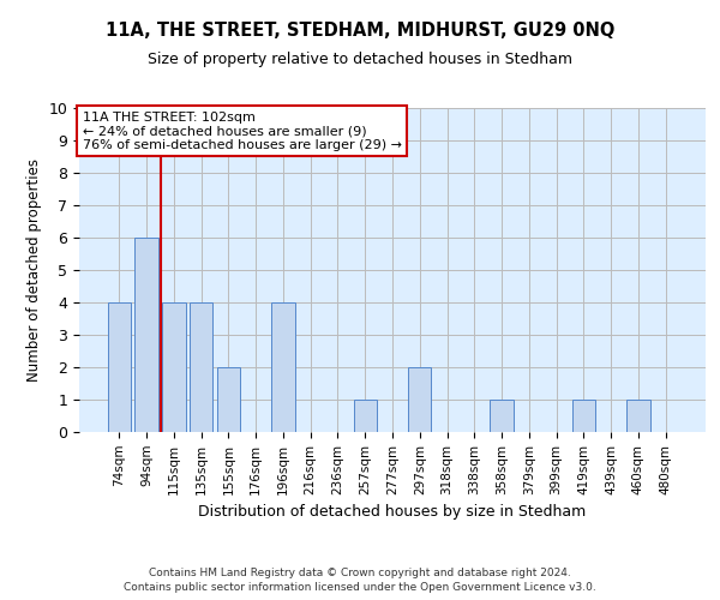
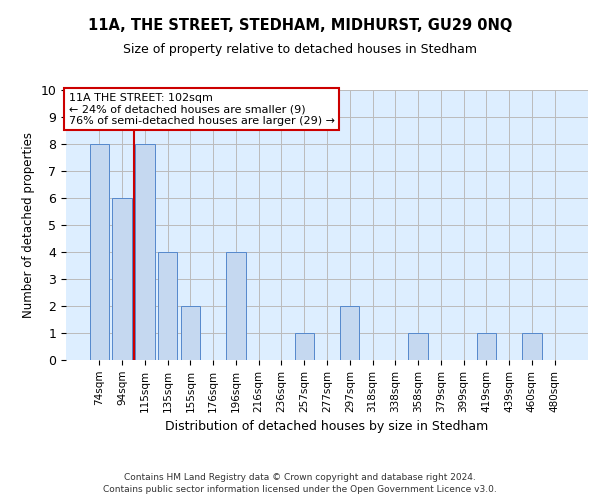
74sqm: 4 -> 8
115sqm: 4 -> 8
